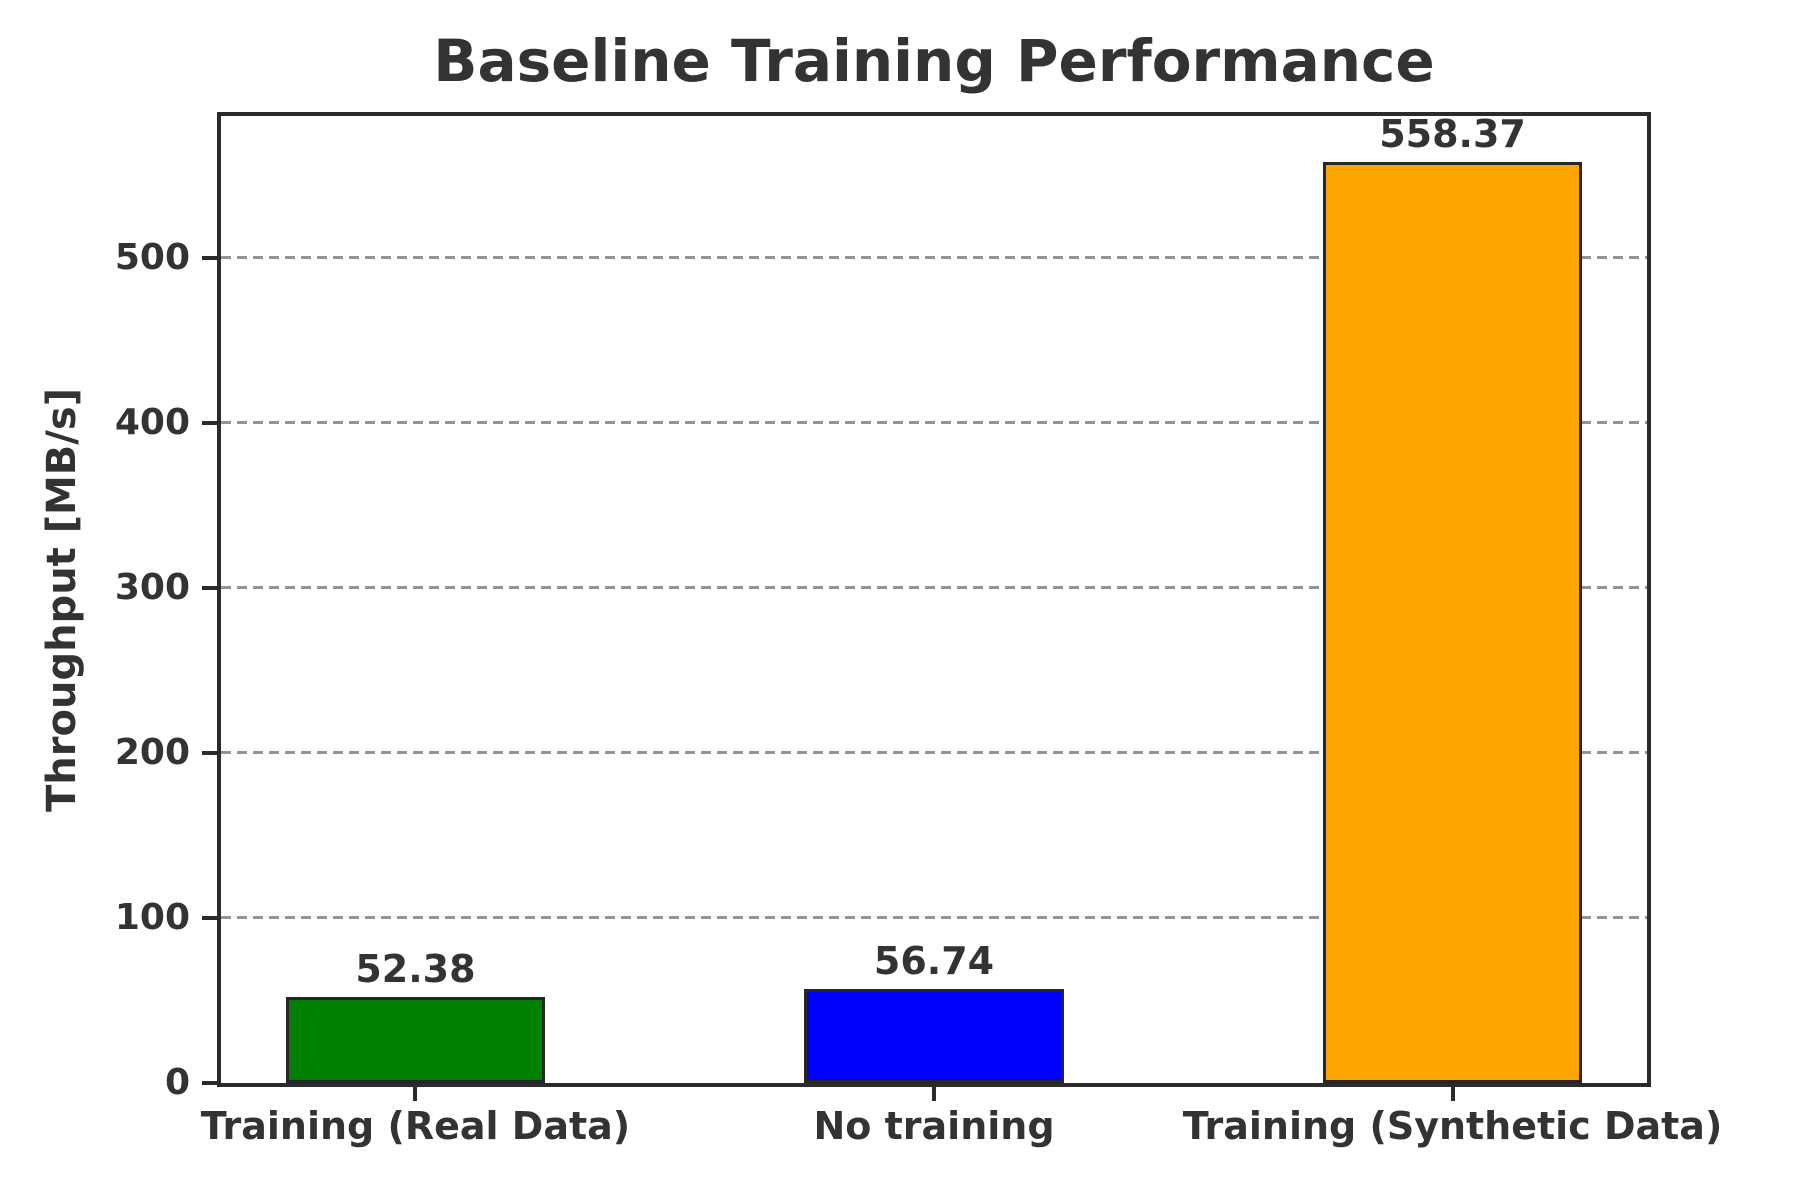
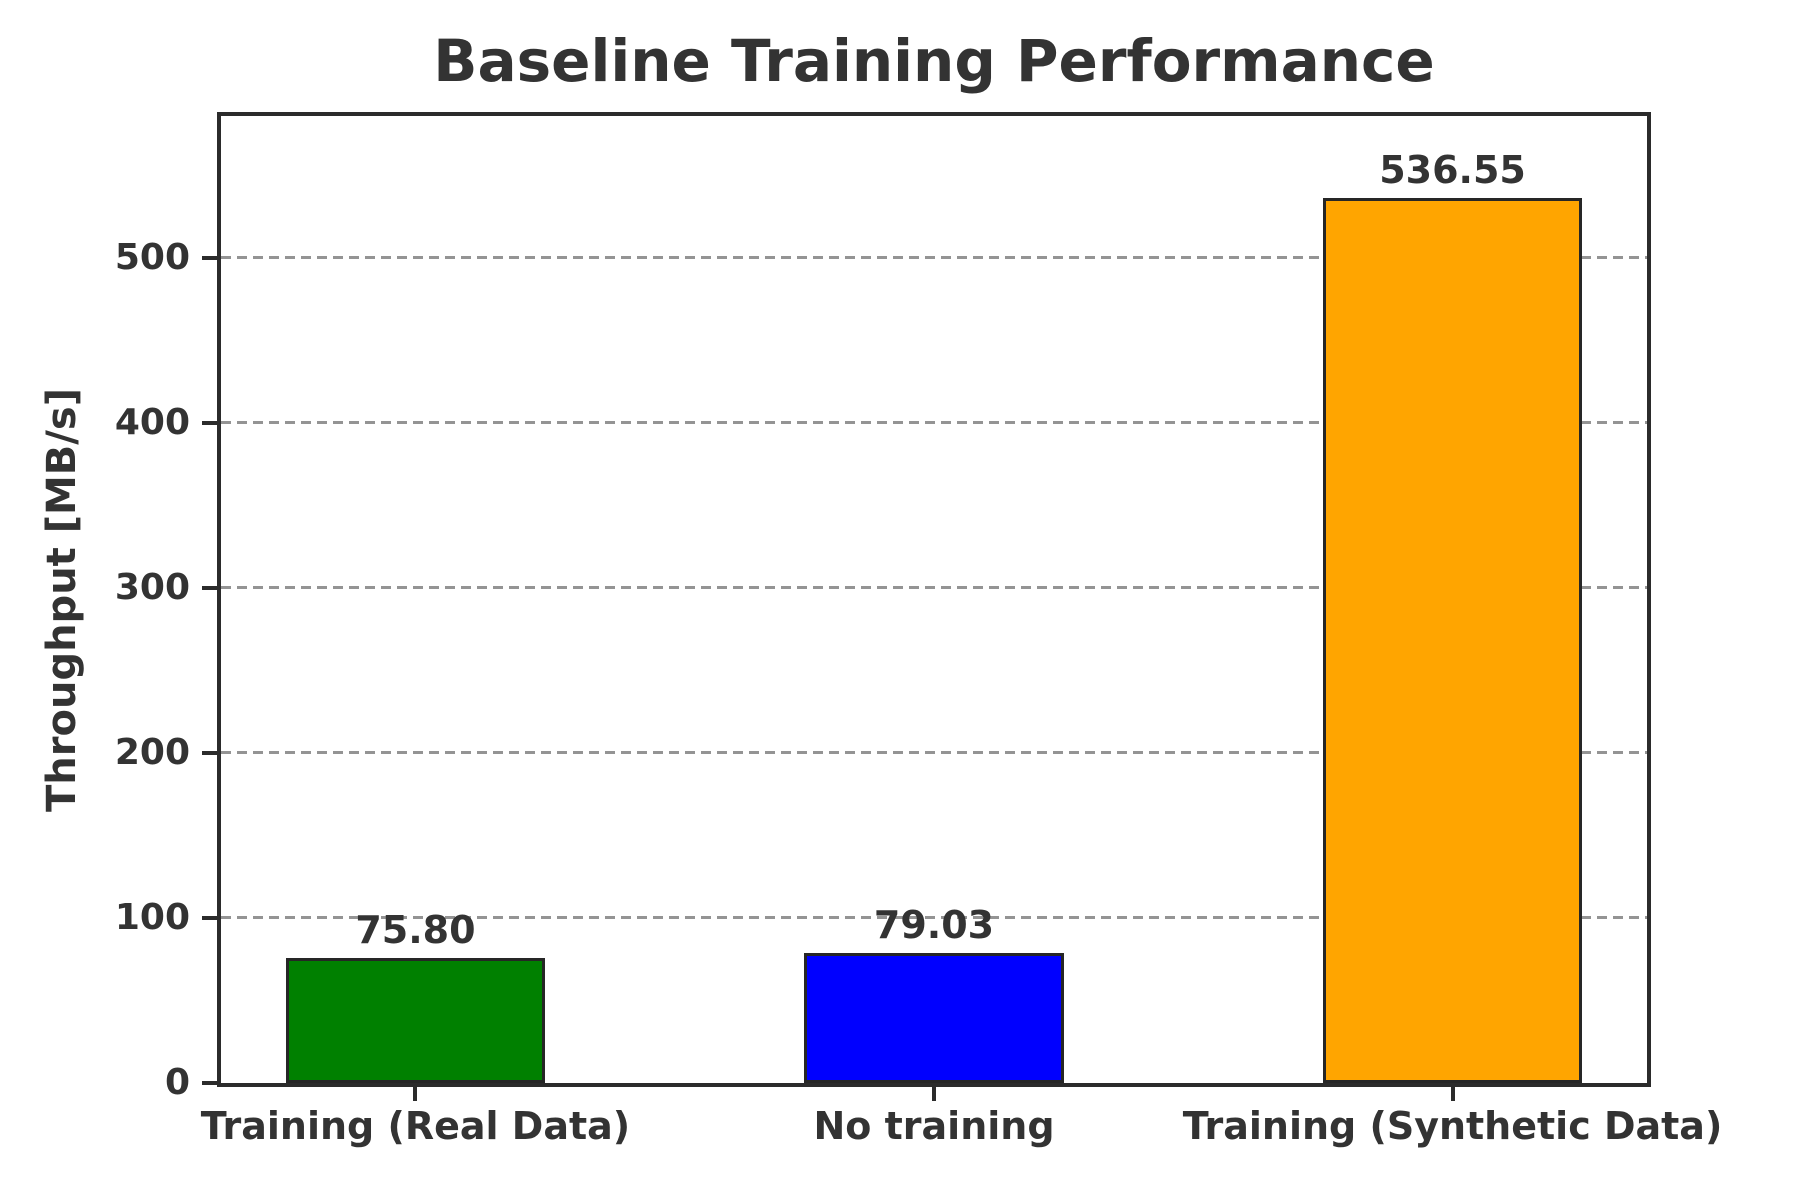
Training (Real Data): 52.38 -> 75.80
No training: 56.74 -> 79.03
Training (Synthetic Data): 558.37 -> 536.55
